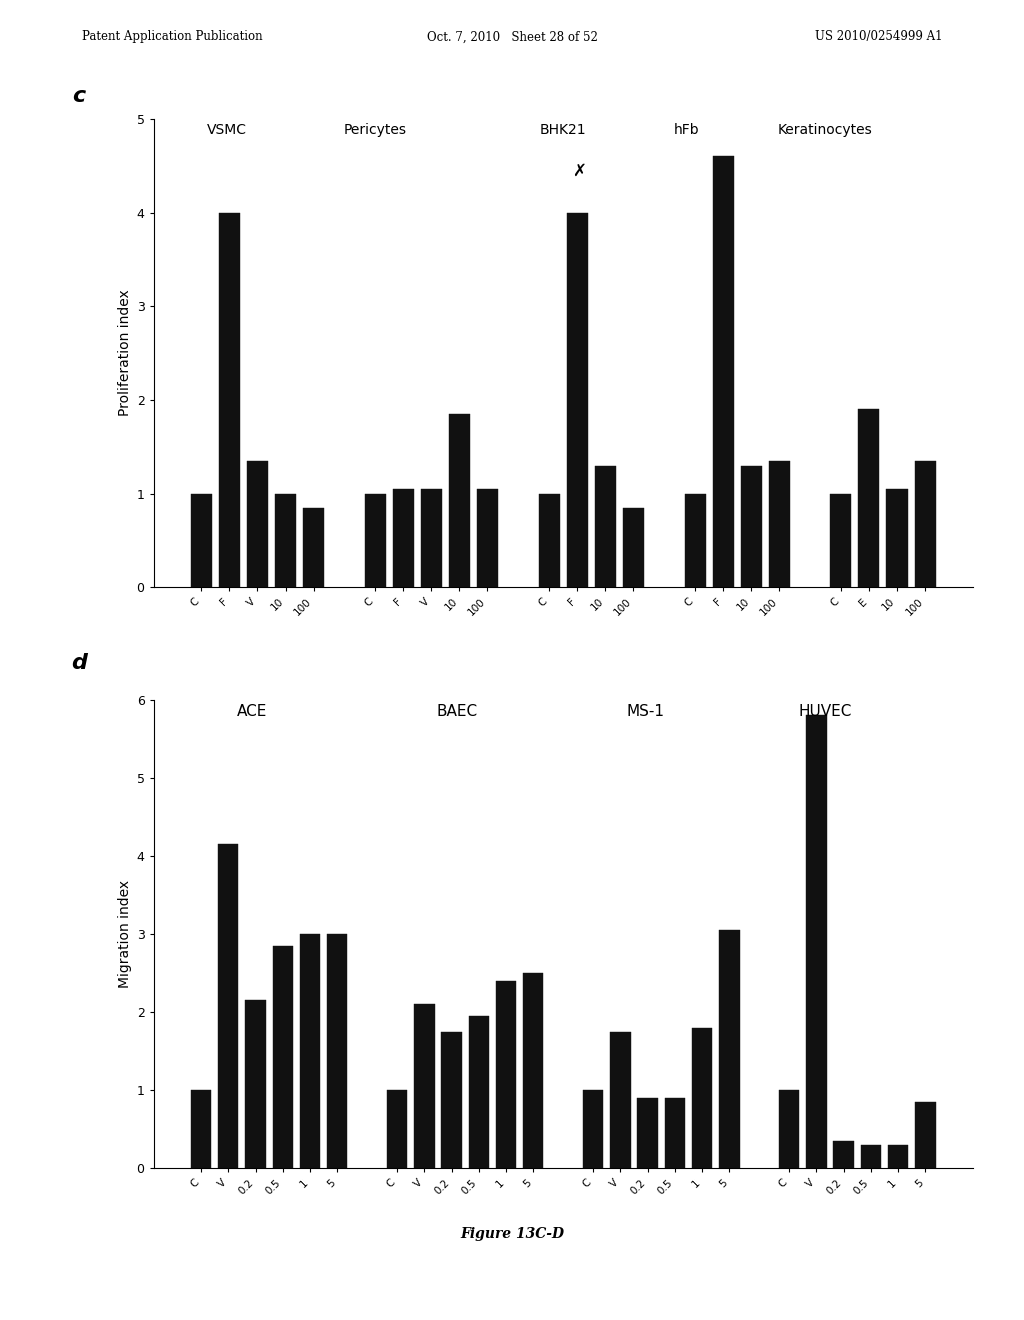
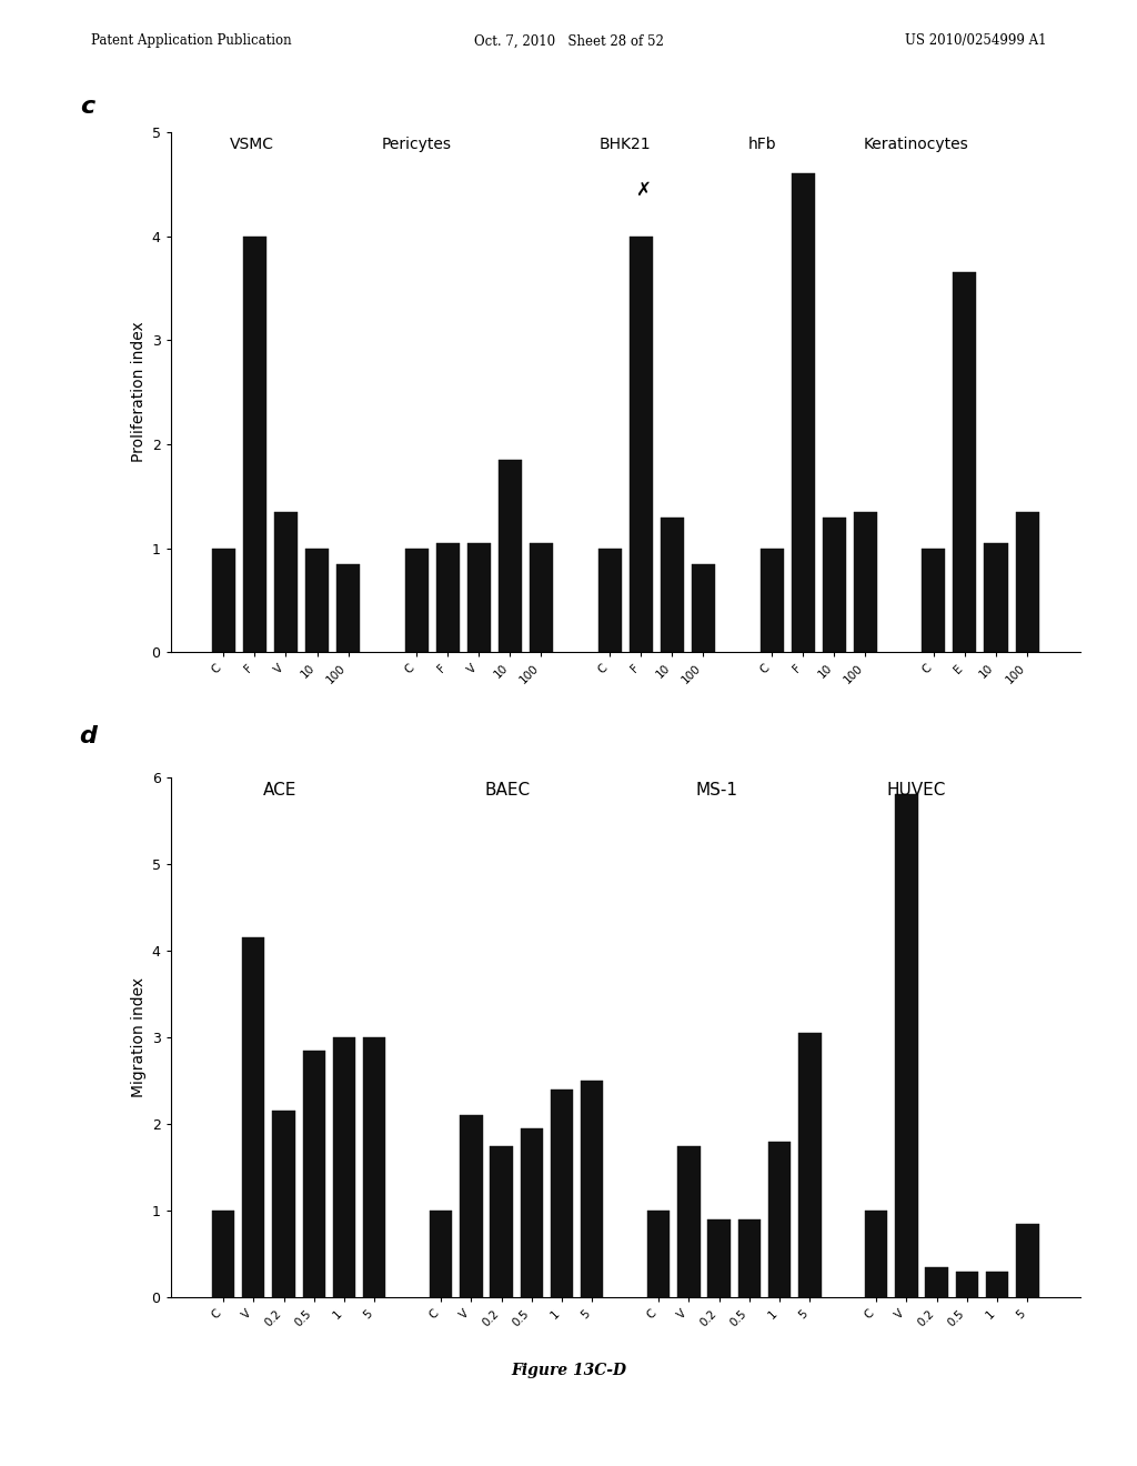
E: 1.90 -> 3.65
